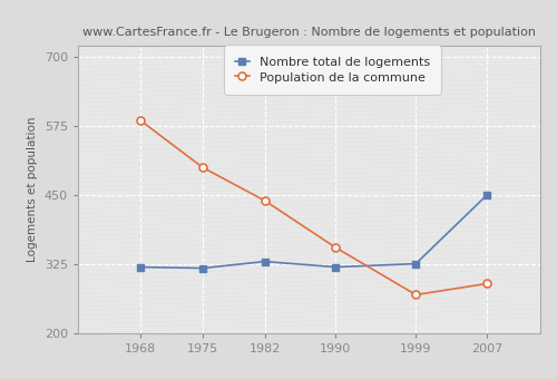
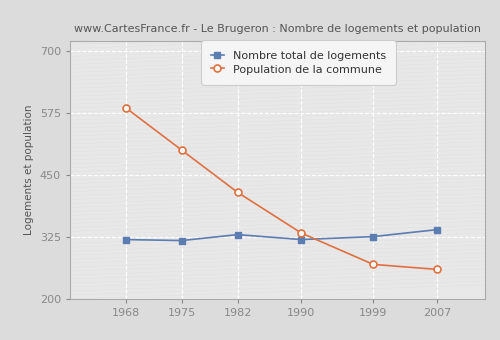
Population de la commune/1982: 440 -> 415
Population de la commune/1990: 355 -> 333
Nombre total de logements/2007: 450 -> 340
Population de la commune/2007: 290 -> 260
